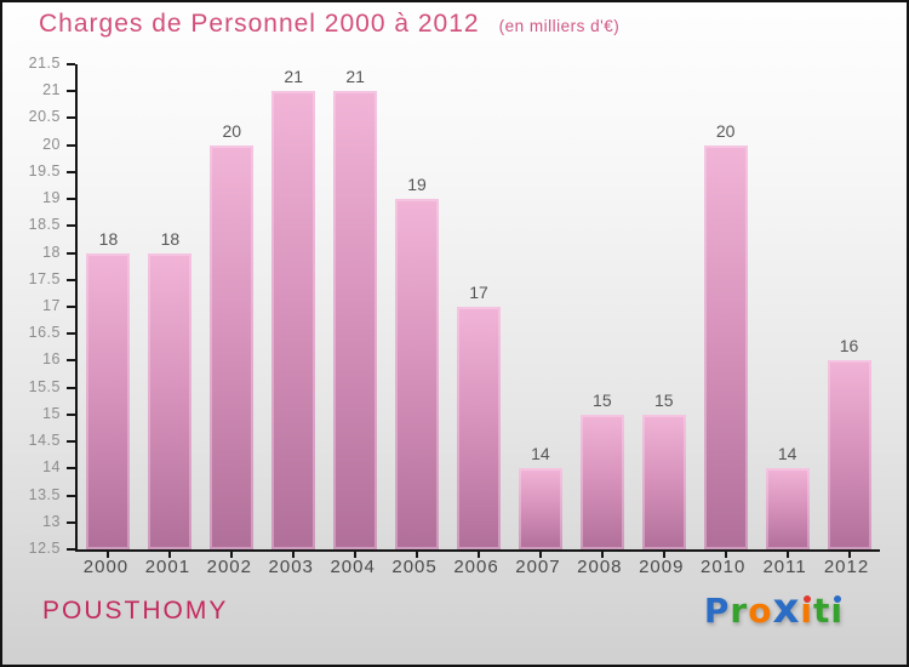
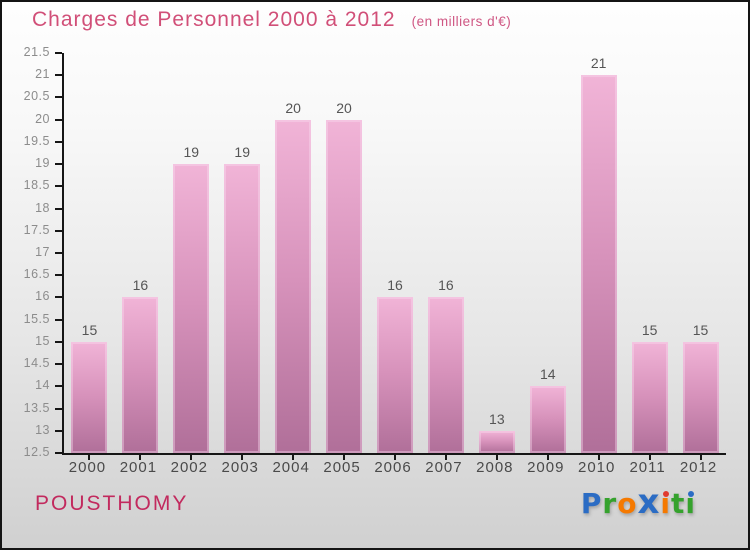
2000: 18 -> 15
2001: 18 -> 16
2002: 20 -> 19
2003: 21 -> 19
2004: 21 -> 20
2005: 19 -> 20
2006: 17 -> 16
2007: 14 -> 16
2008: 15 -> 13
2009: 15 -> 14
2010: 20 -> 21
2011: 14 -> 15
2012: 16 -> 15
